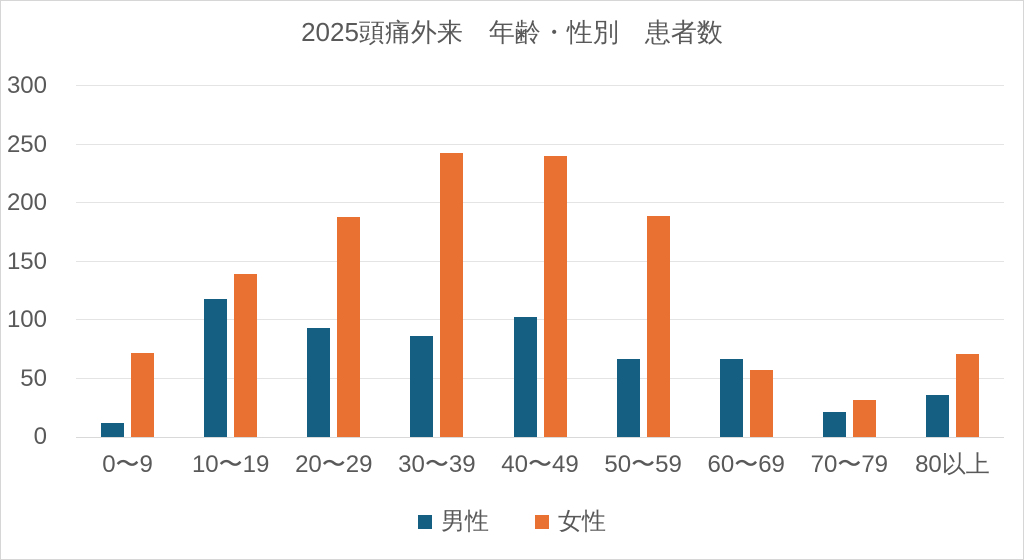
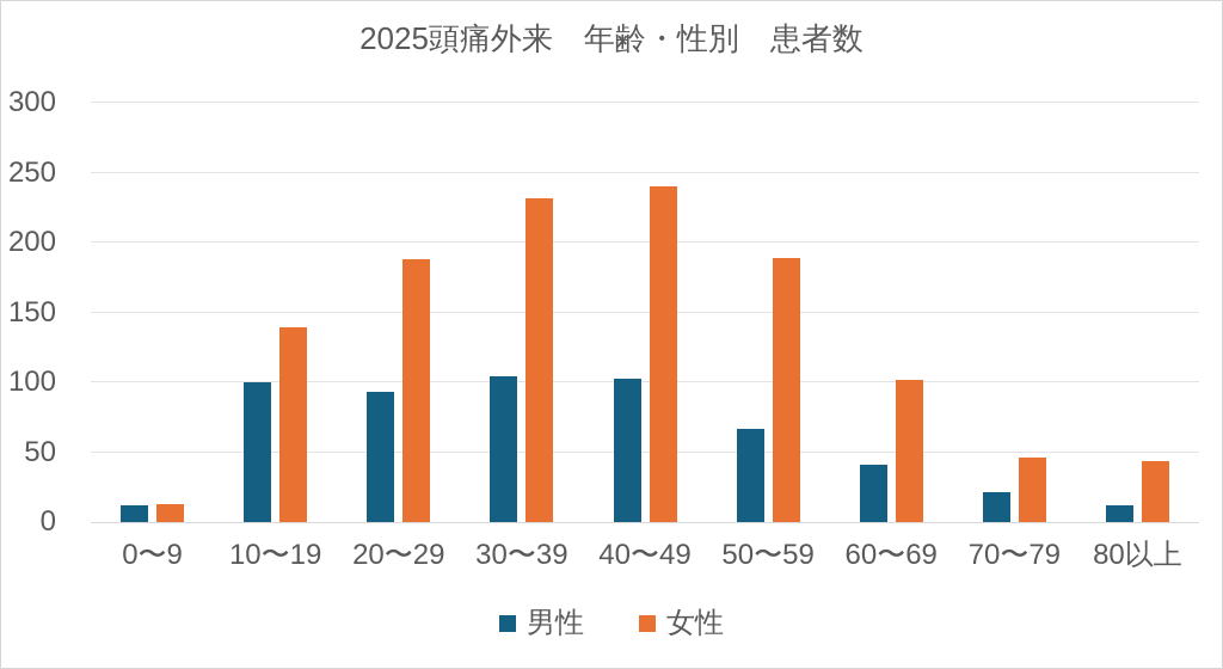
女性/0〜9: 72 -> 13
男性/10〜19: 118 -> 100
男性/30〜39: 86 -> 104
女性/30〜39: 243 -> 232
男性/60〜69: 67 -> 41
女性/60〜69: 57 -> 102
女性/70〜79: 32 -> 46
男性/80以上: 36 -> 12
女性/80以上: 71 -> 44
